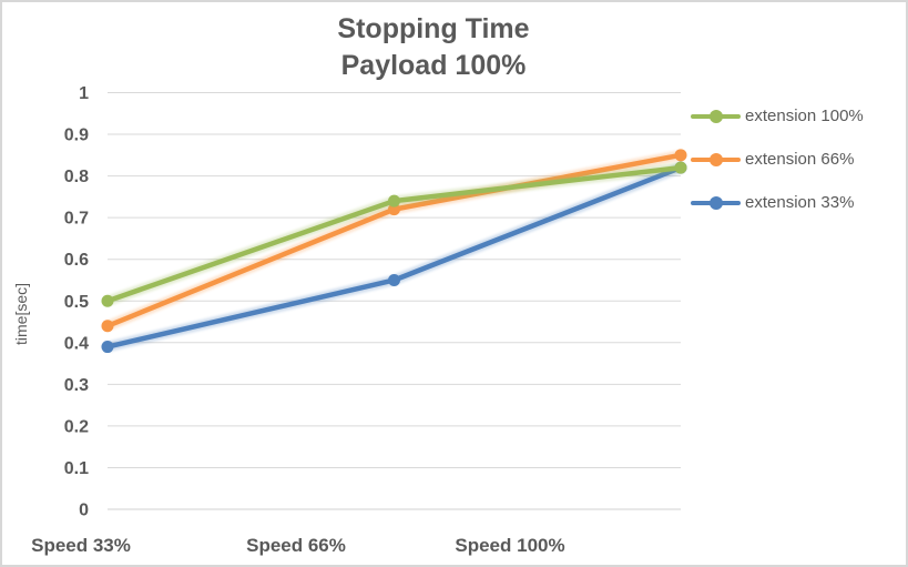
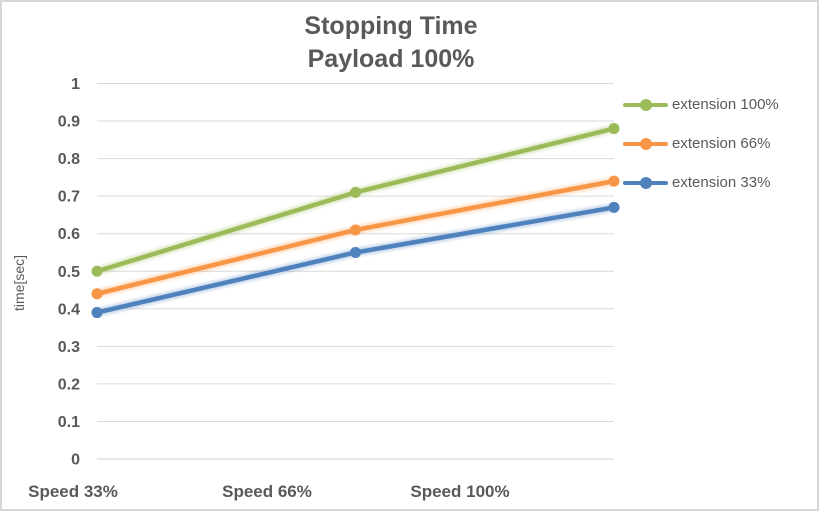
extension 100%/Speed 66%: 0.74 -> 0.71
extension 66%/Speed 66%: 0.72 -> 0.61
extension 100%/Speed 100%: 0.82 -> 0.88
extension 66%/Speed 100%: 0.85 -> 0.74
extension 33%/Speed 100%: 0.82 -> 0.67
